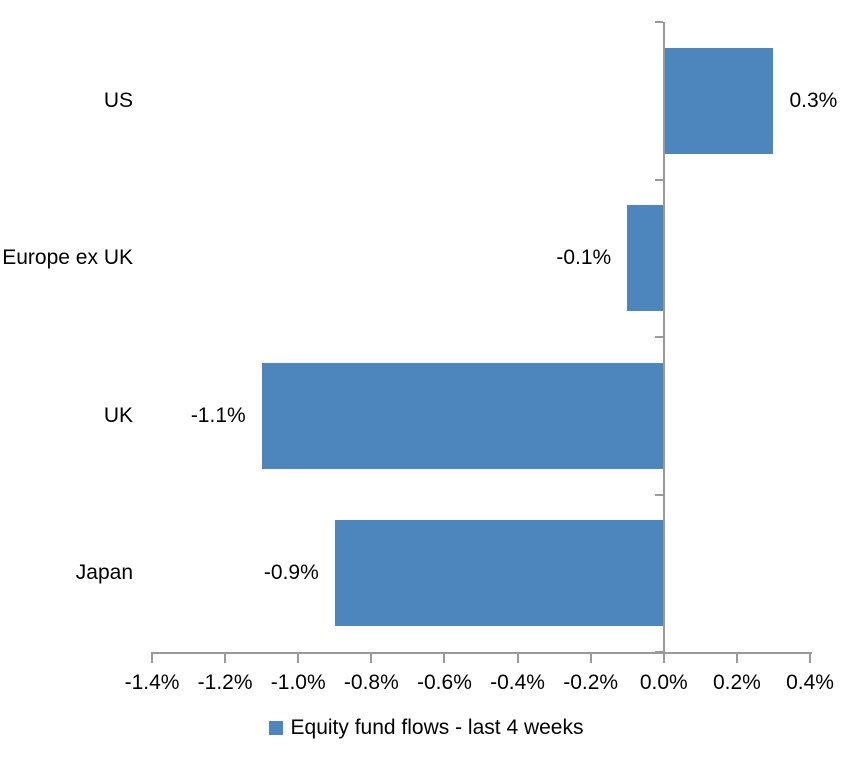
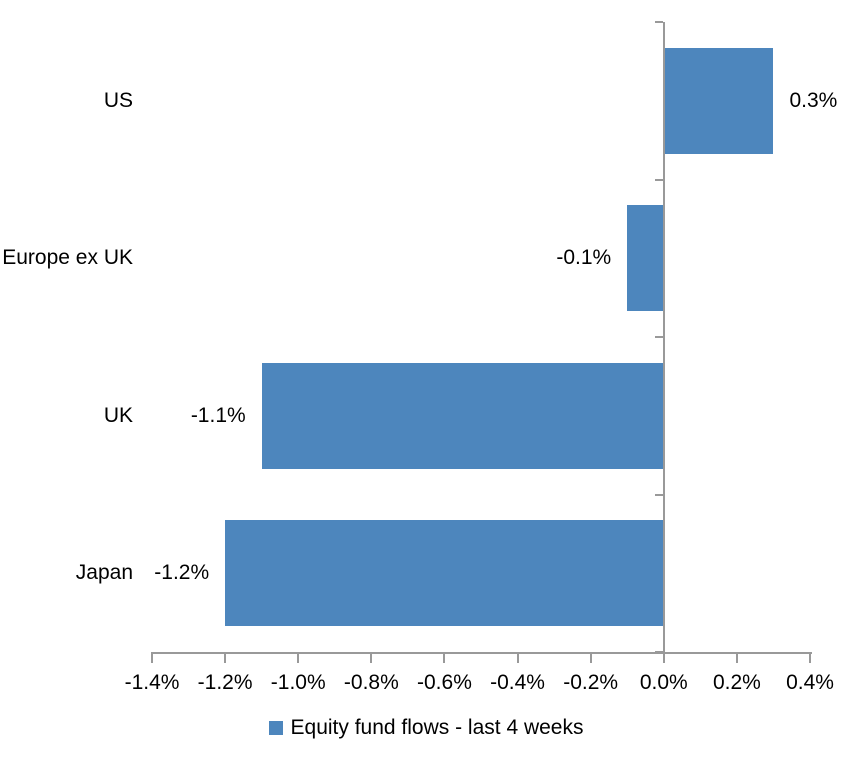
Japan: -0.9% -> -1.2%
